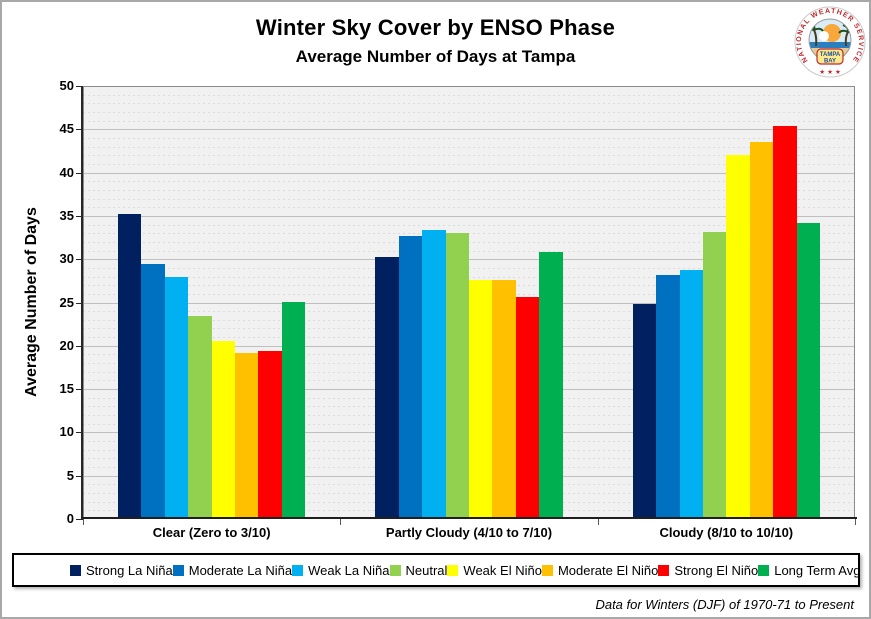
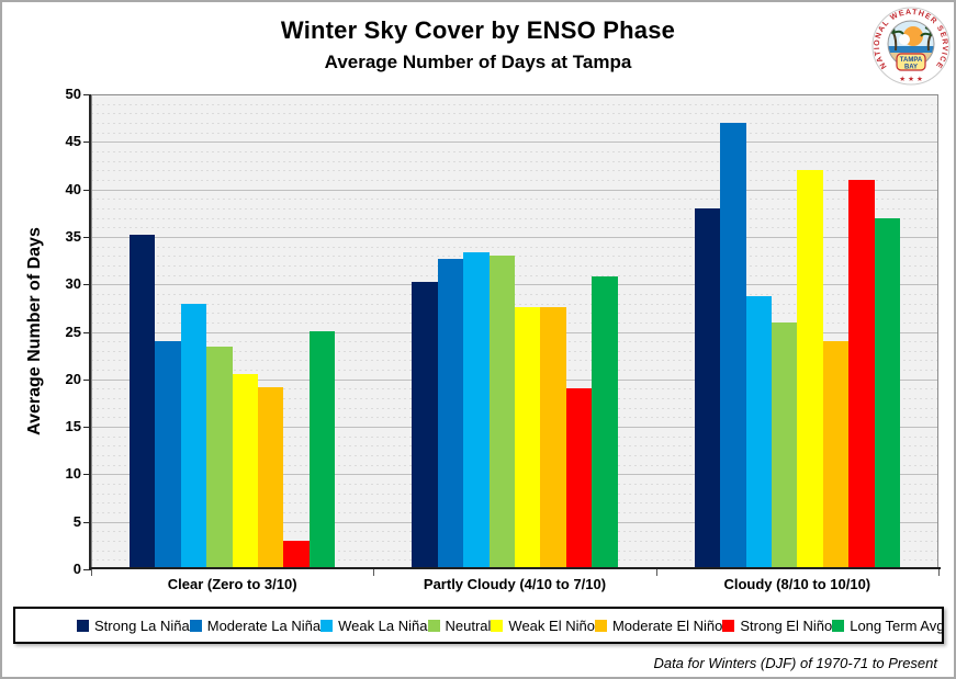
Moderate La Niña/Clear (Zero to 3/10): 30 -> 24
Strong El Niño/Clear (Zero to 3/10): 19 -> 3
Strong El Niño/Partly Cloudy (4/10 to 7/10): 26 -> 19
Strong La Niña/Cloudy (8/10 to 10/10): 25 -> 38
Moderate La Niña/Cloudy (8/10 to 10/10): 28 -> 47
Neutral/Cloudy (8/10 to 10/10): 33 -> 26
Moderate El Niño/Cloudy (8/10 to 10/10): 44 -> 24
Strong El Niño/Cloudy (8/10 to 10/10): 45 -> 41
Long Term Avg/Cloudy (8/10 to 10/10): 34 -> 37
